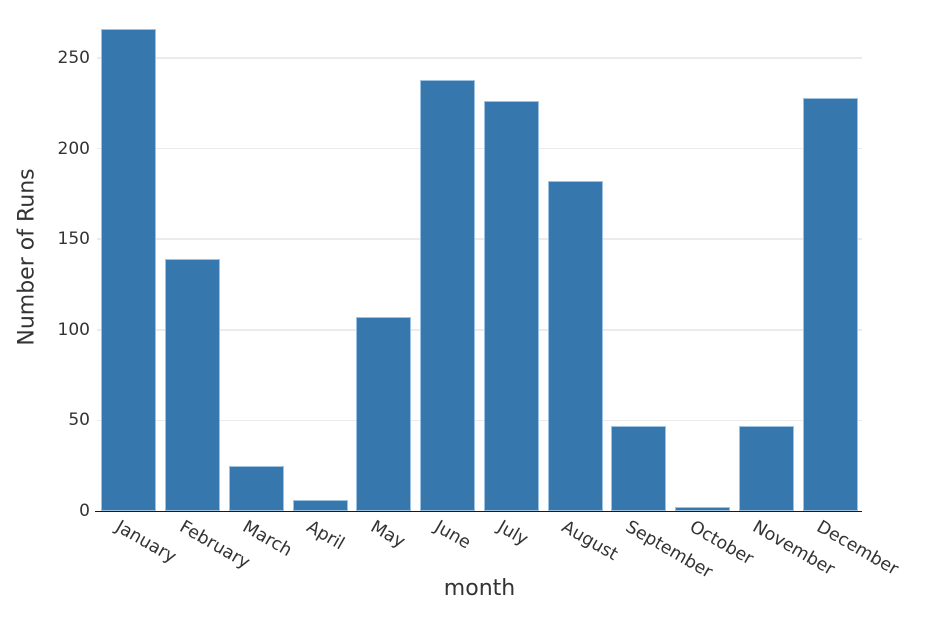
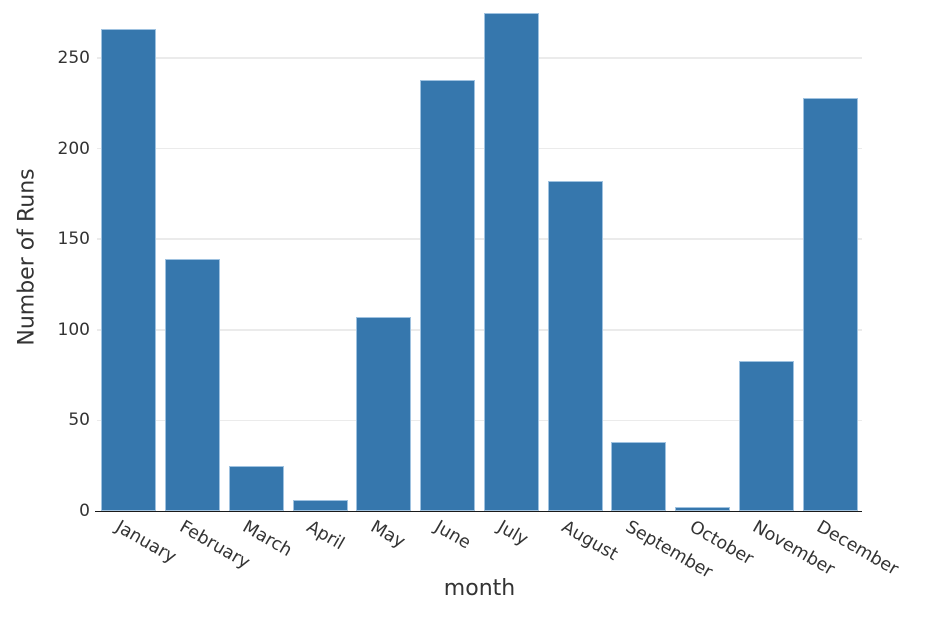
July: 226 -> 275
September: 47 -> 38
November: 47 -> 83
